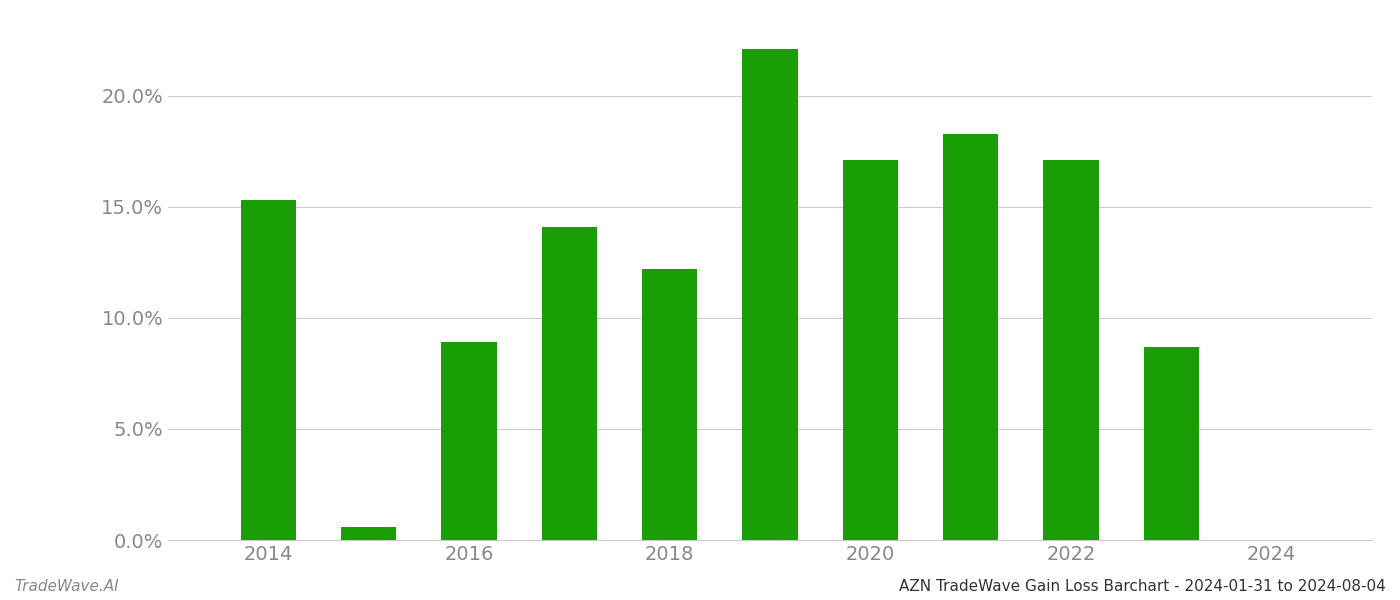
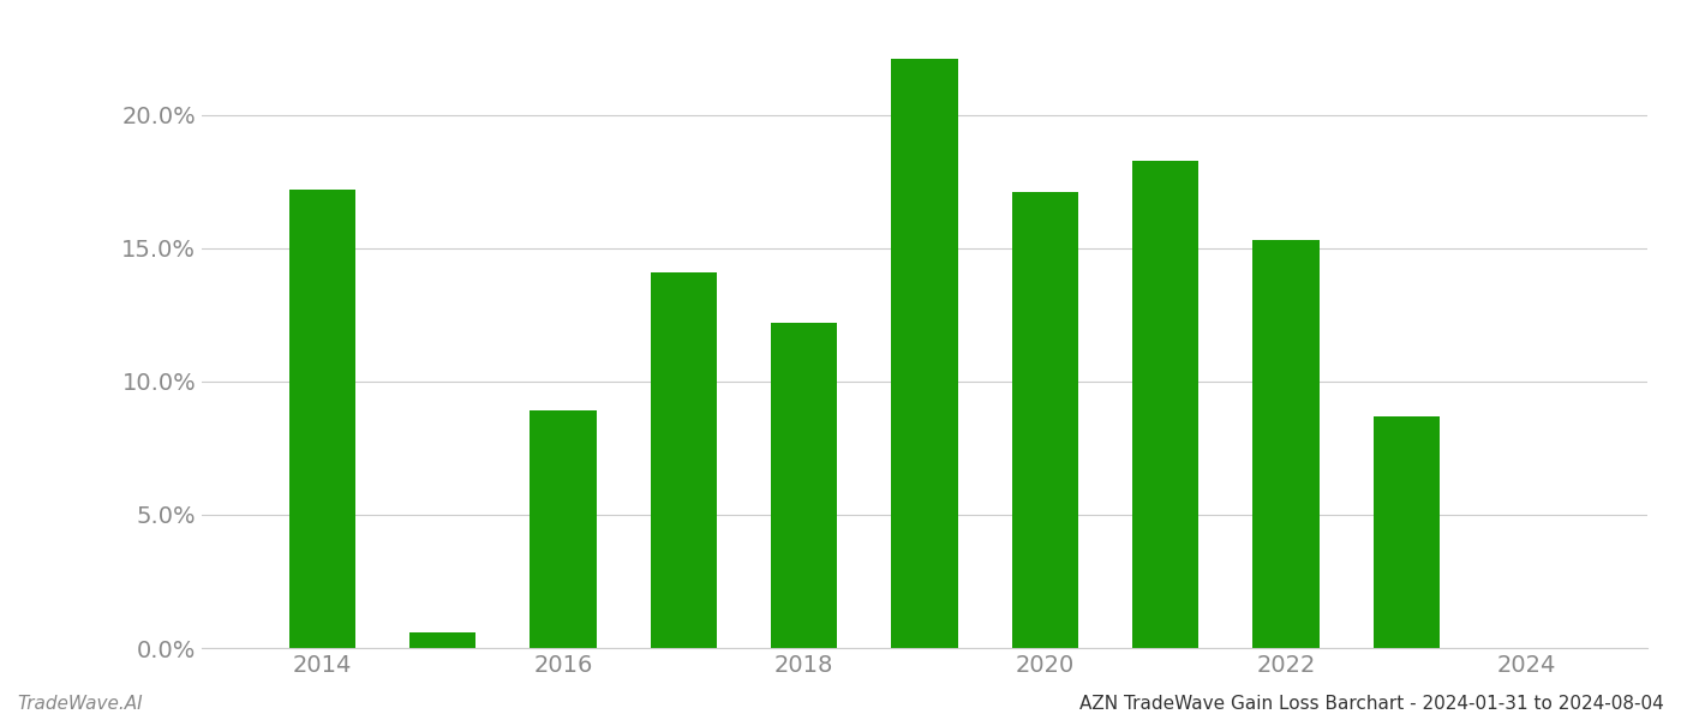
2014: 15.3% -> 17.2%
2022: 17.1% -> 15.3%
